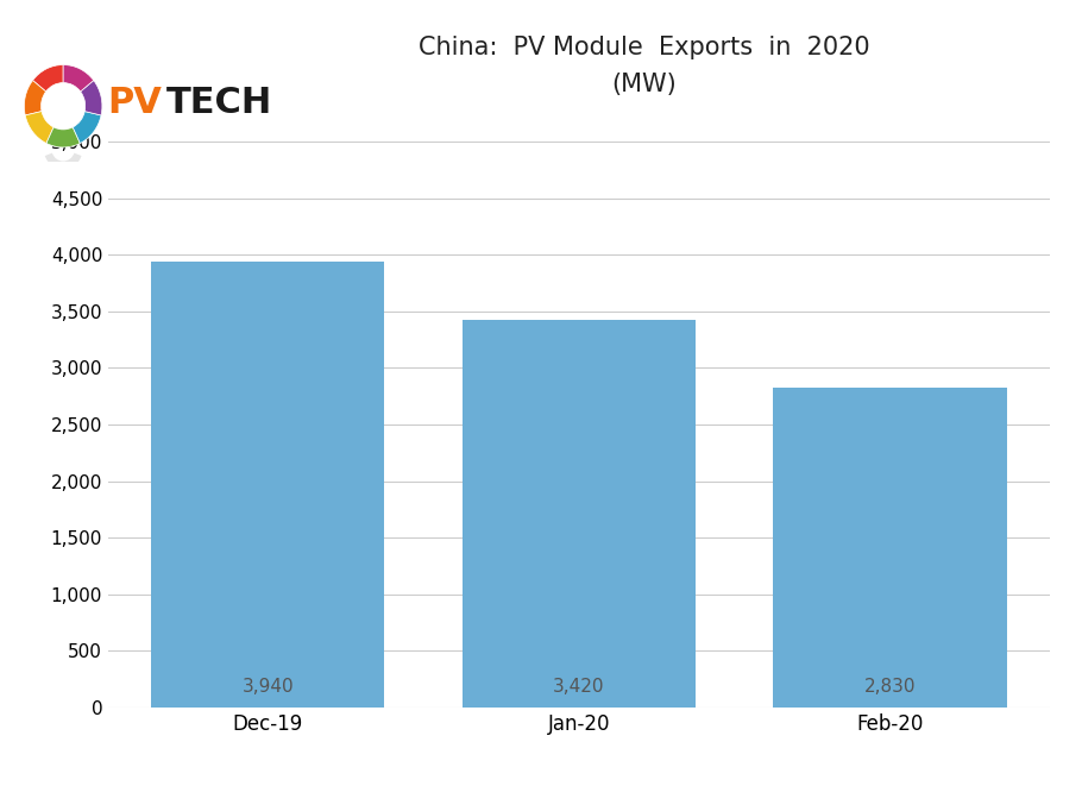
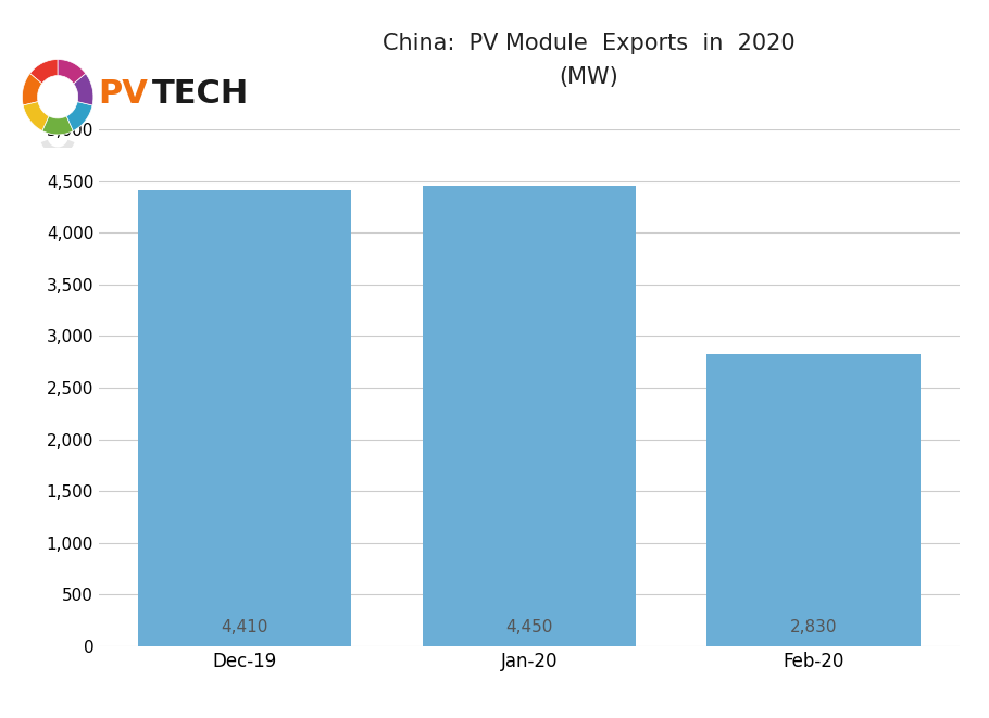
Dec-19: 3,940 -> 4,410
Jan-20: 3,420 -> 4,450
